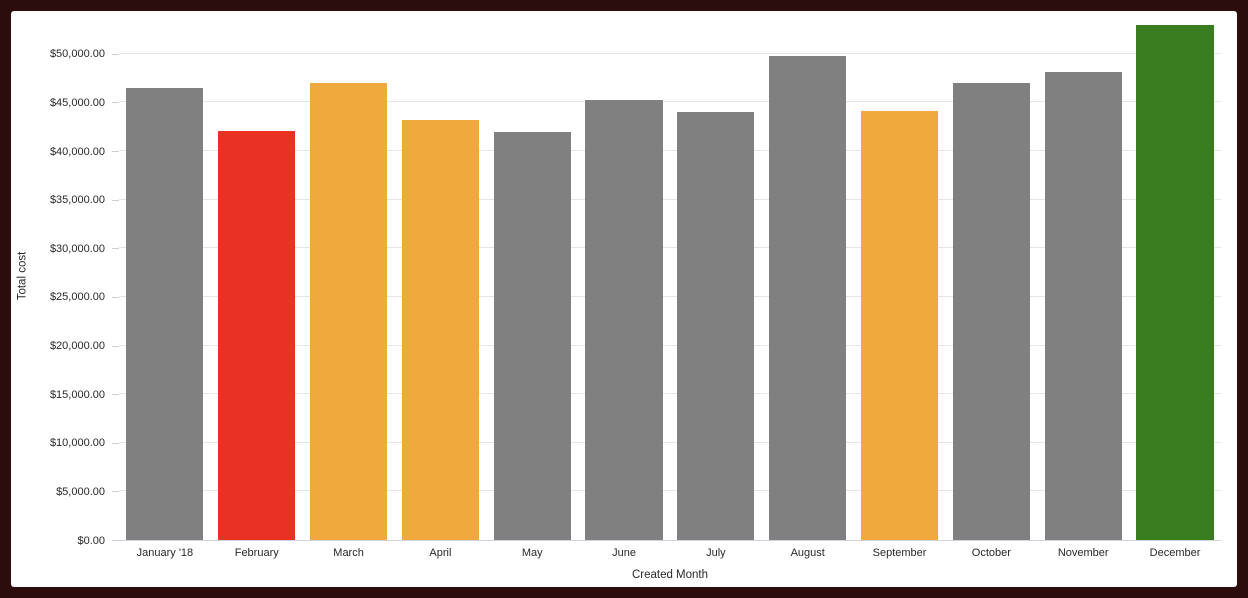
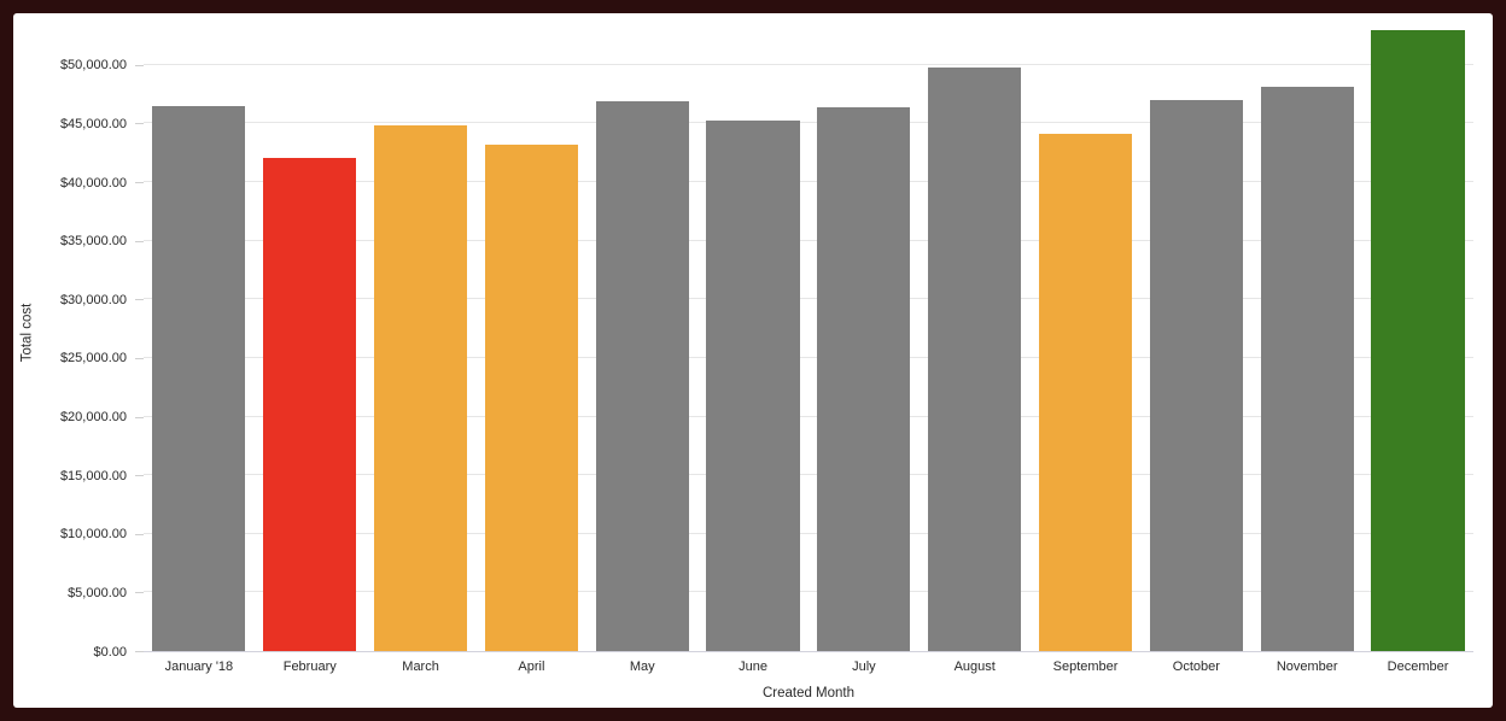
March: $47000 -> $45000
May: $42000 -> $47000
July: $44000 -> $46000
